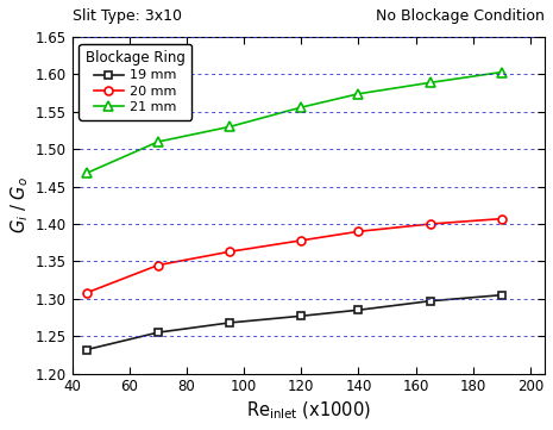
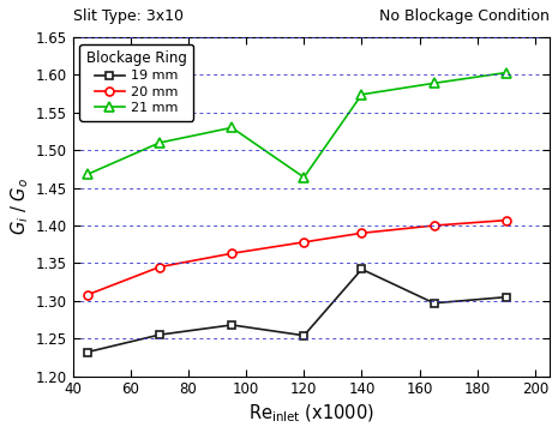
19 mm/120: 1.277 -> 1.254
21 mm/120: 1.556 -> 1.464
19 mm/140: 1.285 -> 1.342
